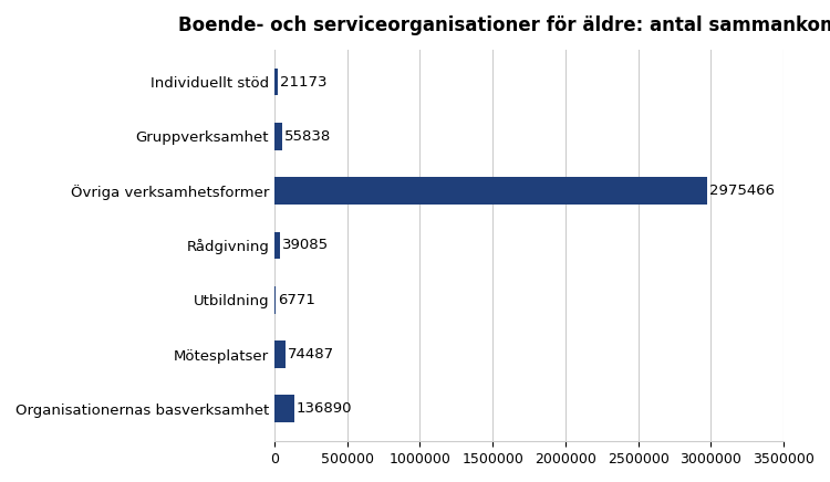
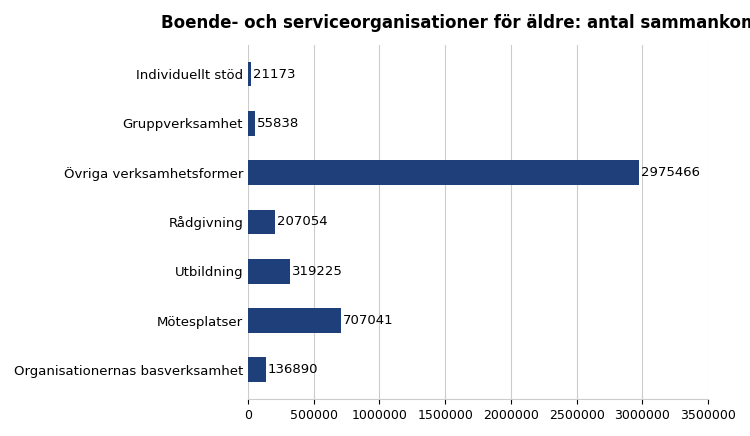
Rådgivning: 39085 -> 207054
Utbildning: 6771 -> 319225
Mötesplatser: 74487 -> 707041
